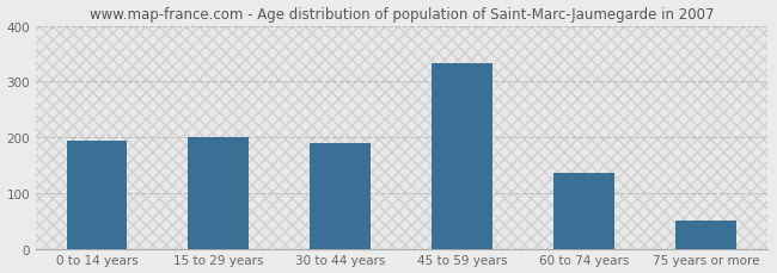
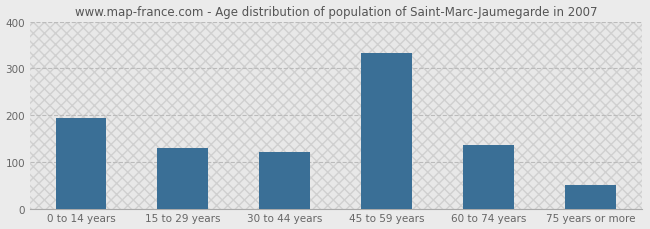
15 to 29 years: 200 -> 130
30 to 44 years: 190 -> 120
